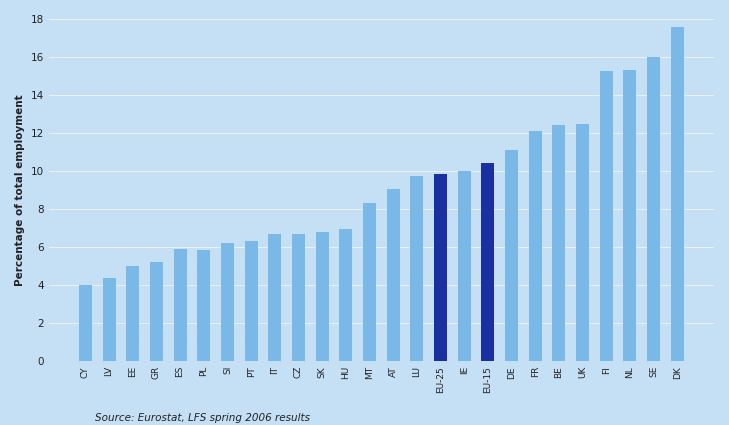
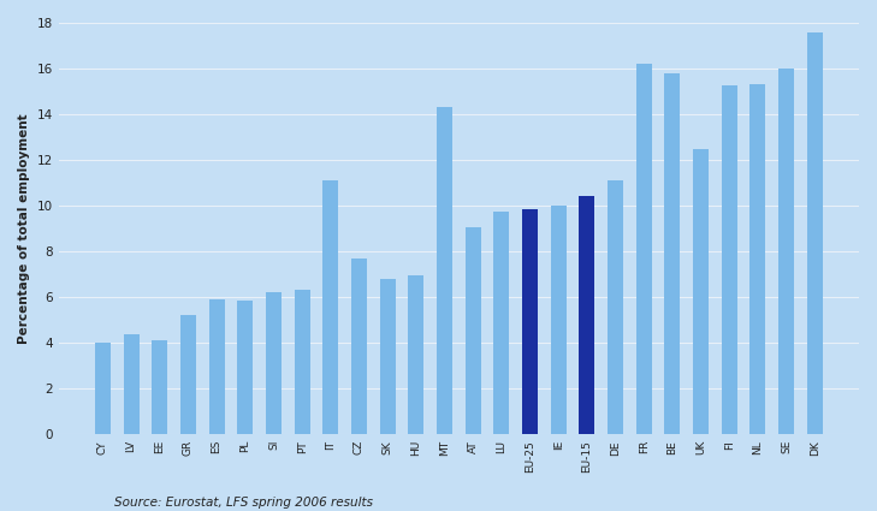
EE: 5.0 -> 4.1
IT: 6.7 -> 11.1
CZ: 6.7 -> 7.7
MT: 8.3 -> 14.3
FR: 12.1 -> 16.2
BE: 12.4 -> 15.8
